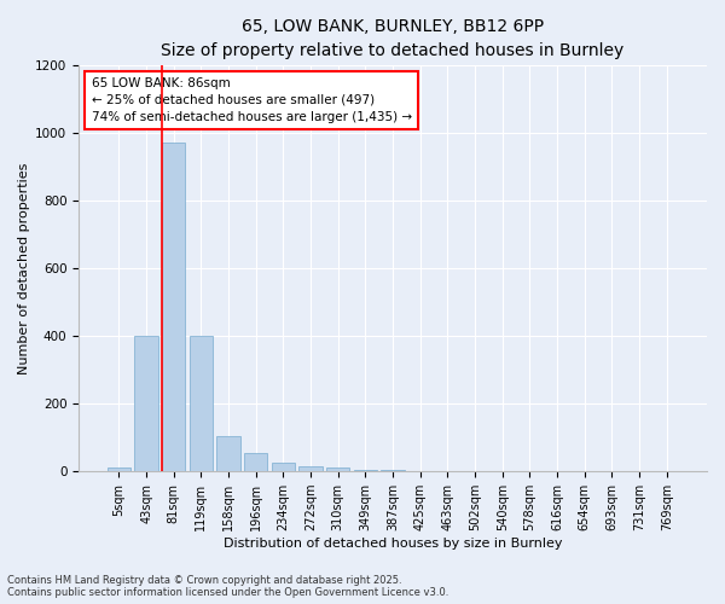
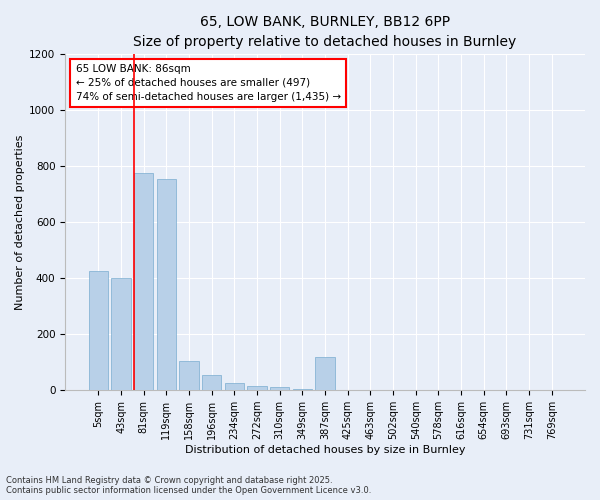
5sqm: 10 -> 425
81sqm: 970 -> 775
119sqm: 400 -> 755
387sqm: 5 -> 120
